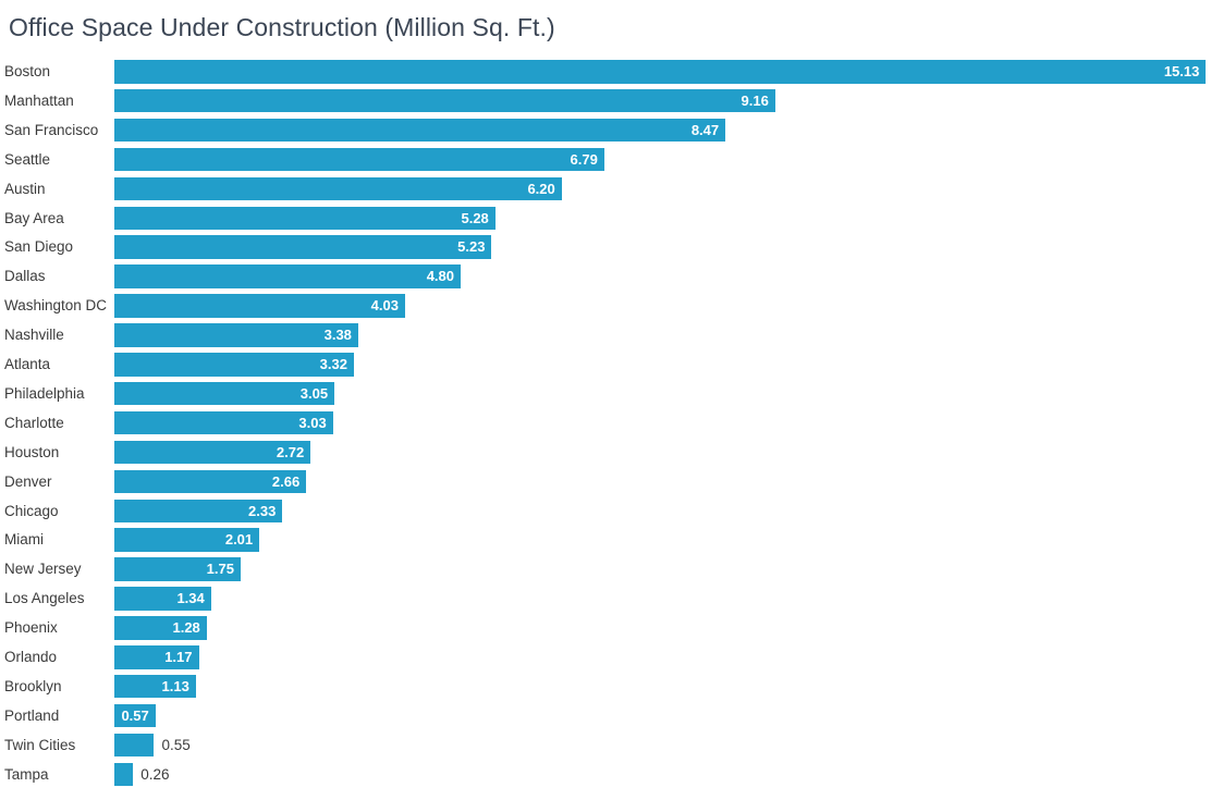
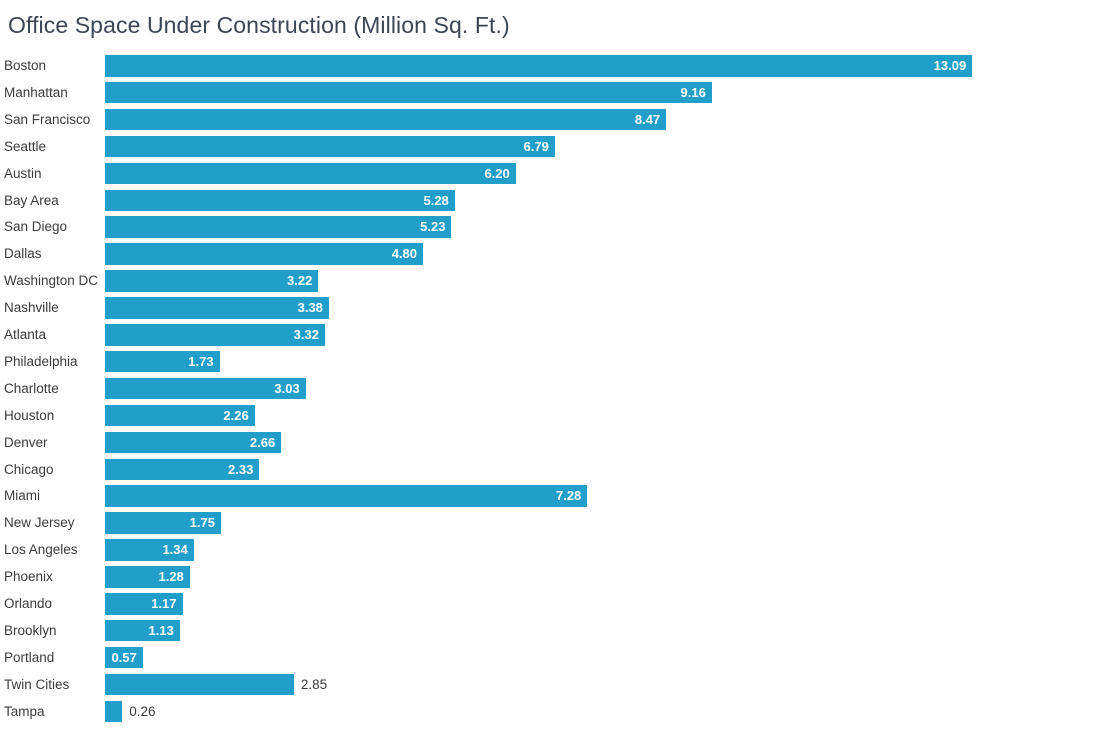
Boston: 15.13 -> 13.09
Washington DC: 4.03 -> 3.22
Philadelphia: 3.05 -> 1.73
Houston: 2.72 -> 2.26
Miami: 2.01 -> 7.28
Twin Cities: 0.55 -> 2.85
